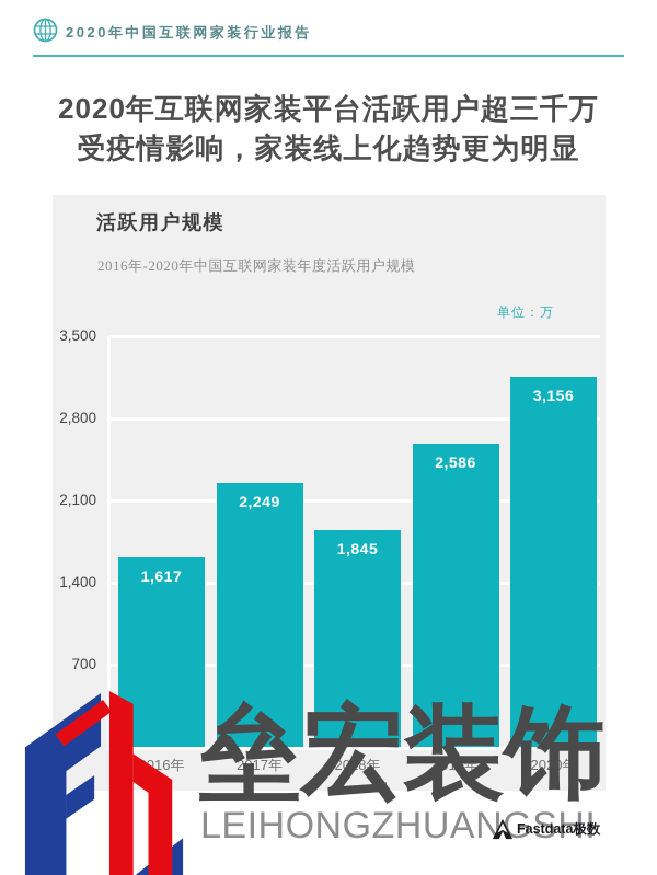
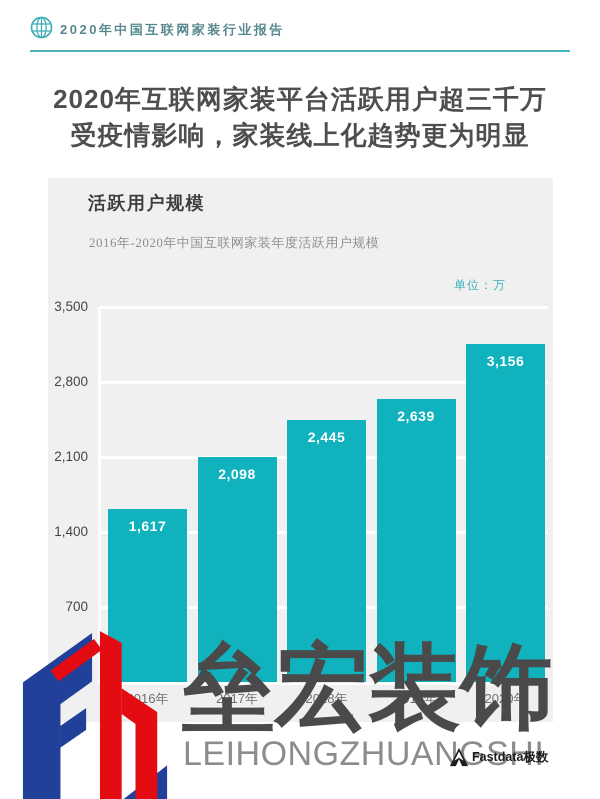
2017年: 2,249 -> 2,098
2018年: 1,845 -> 2,445
2019年: 2,586 -> 2,639
